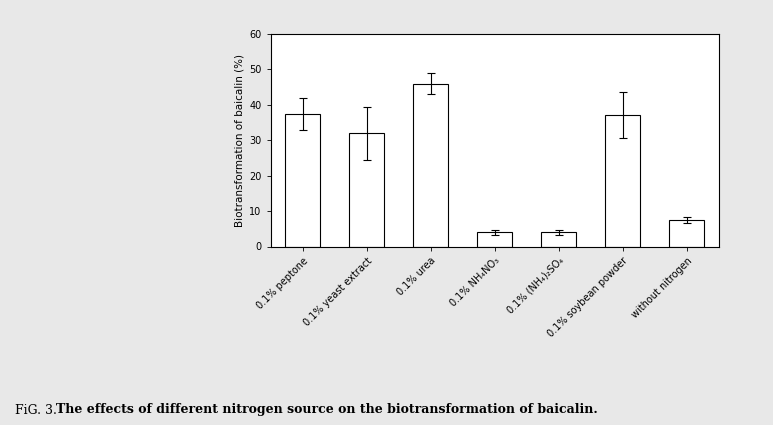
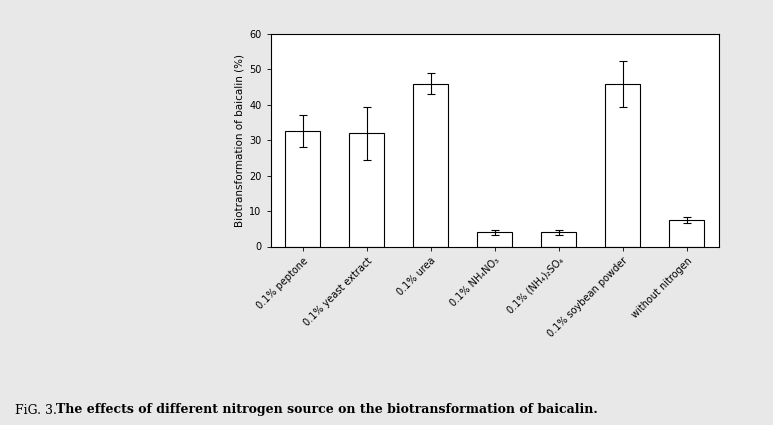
0.1% peptone: 37.5 -> 32.5
0.1% soybean powder: 37.0 -> 46.0
